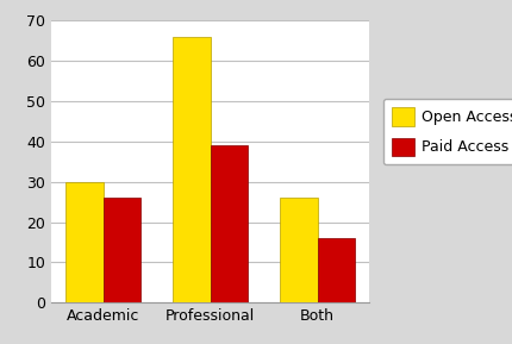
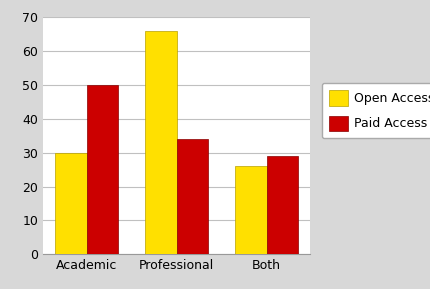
Paid Access/Academic: 26 -> 50
Paid Access/Professional: 39 -> 34
Paid Access/Both: 16 -> 29
